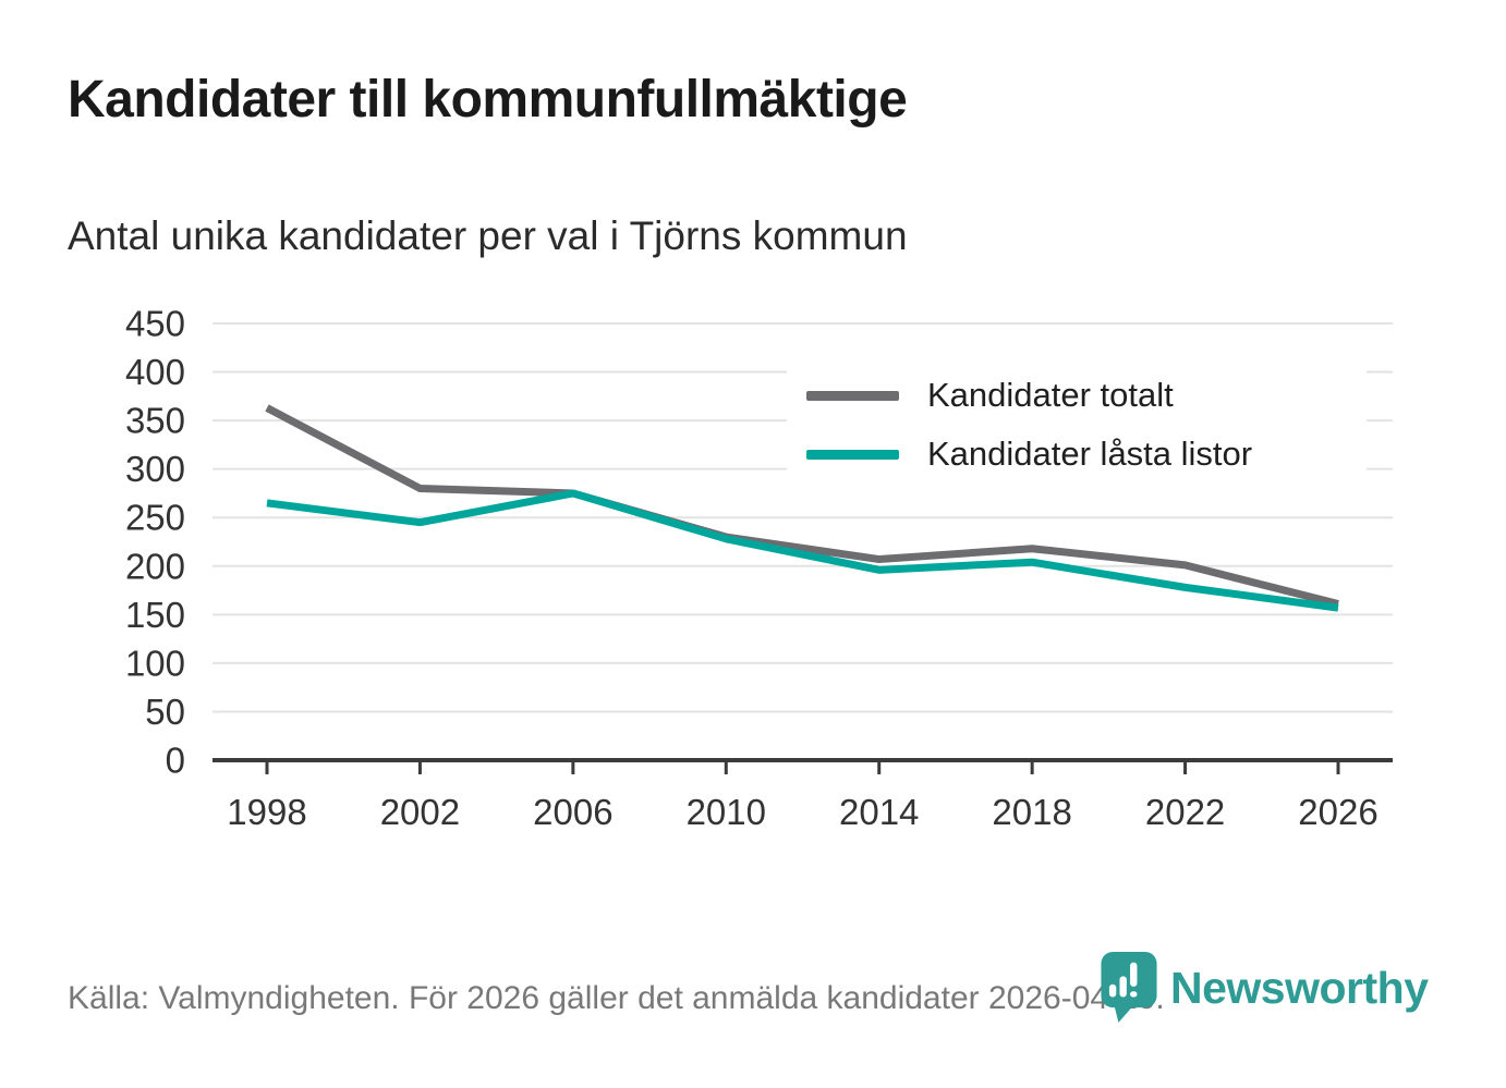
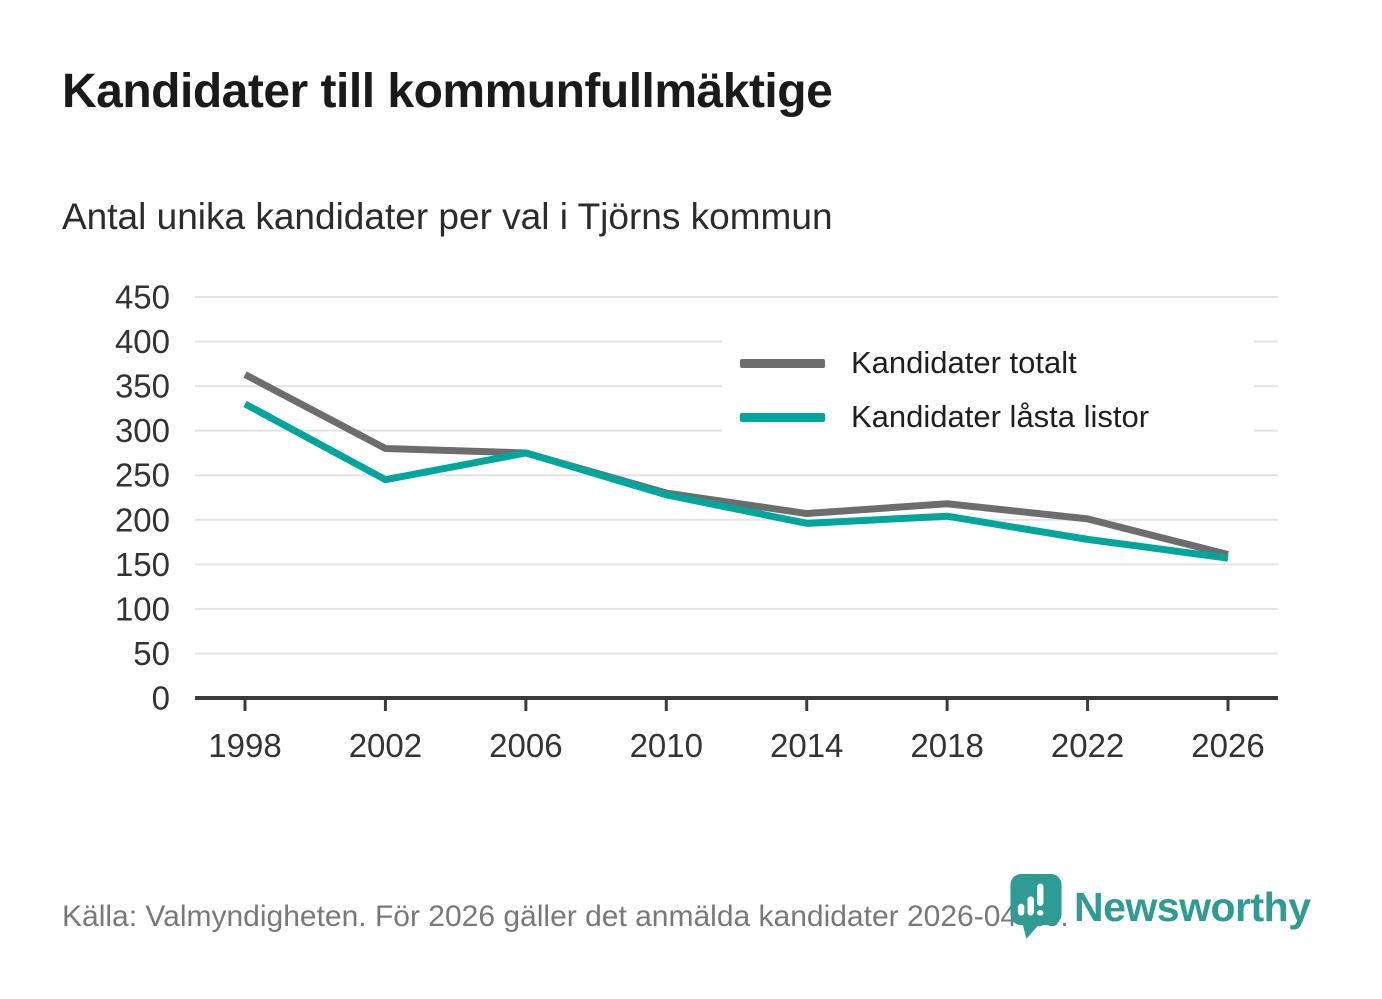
Kandidater låsta listor/1998: 260 -> 330
